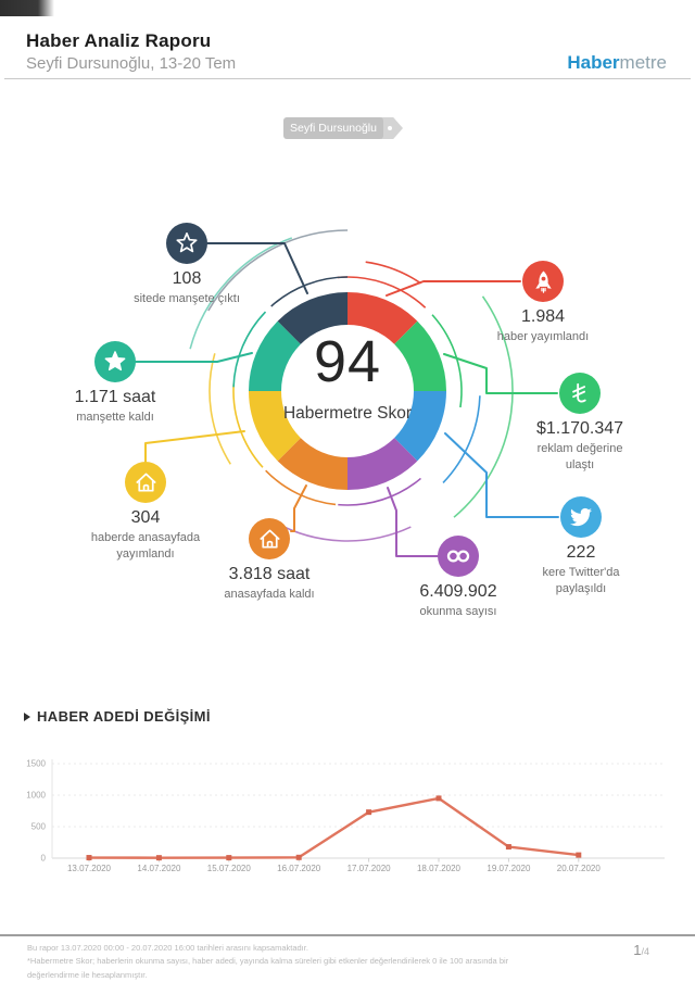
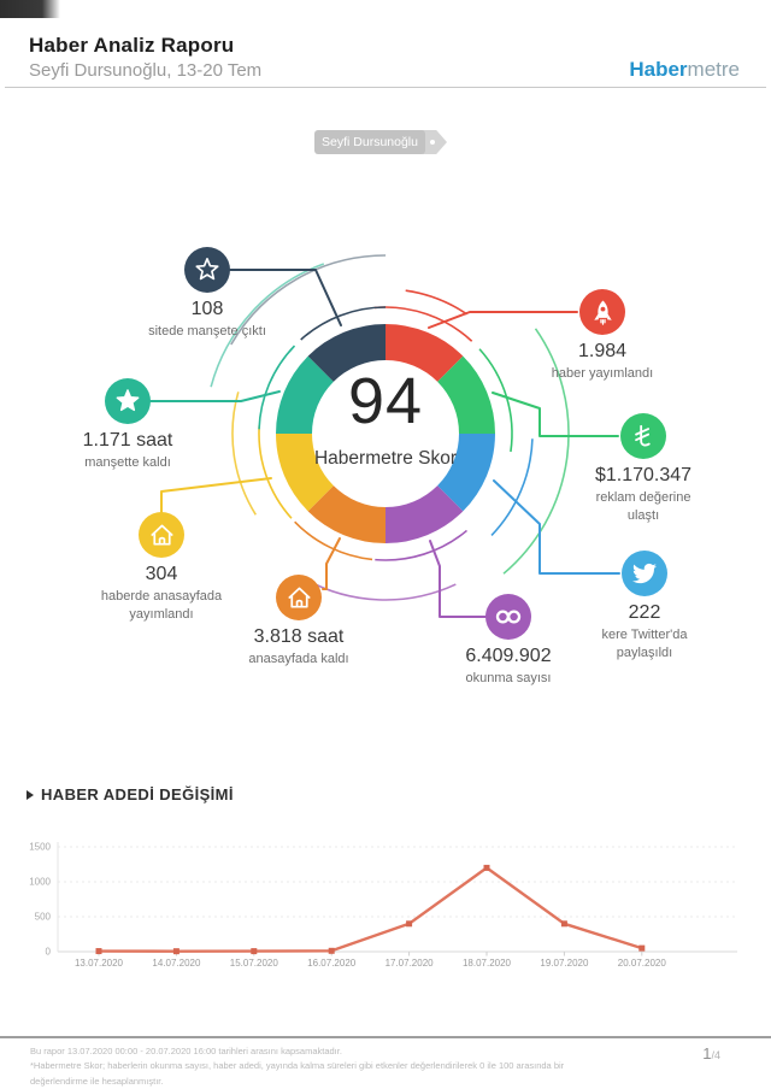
17.07.2020: 700 -> 400
18.07.2020: 1000 -> 1200
19.07.2020: 200 -> 400
